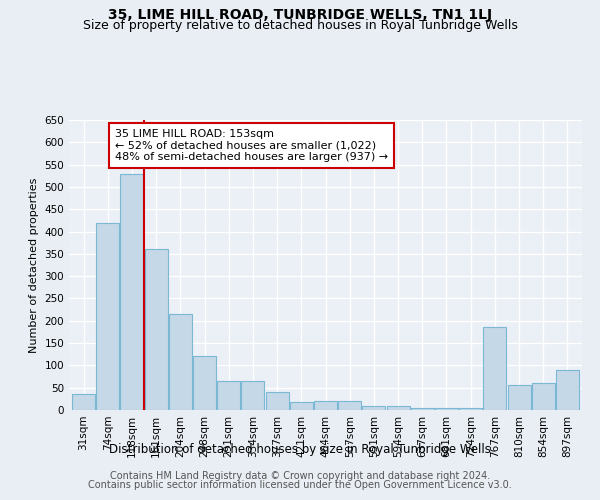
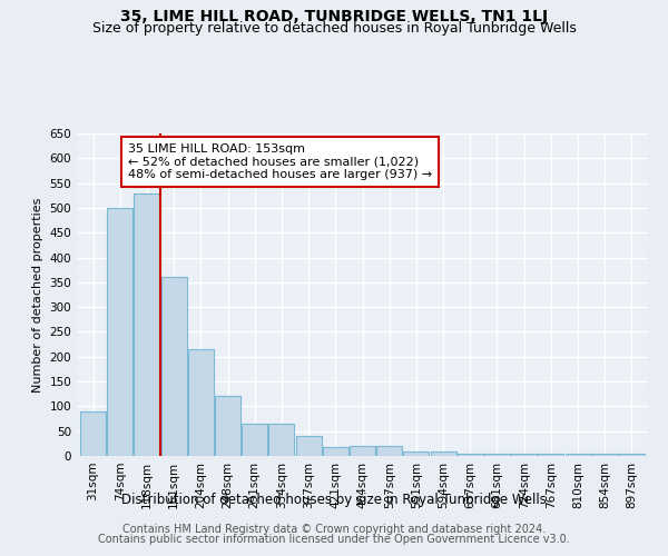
31sqm: 35 -> 90
74sqm: 420 -> 500
767sqm: 185 -> 5
810sqm: 55 -> 5
854sqm: 60 -> 5
897sqm: 90 -> 5
